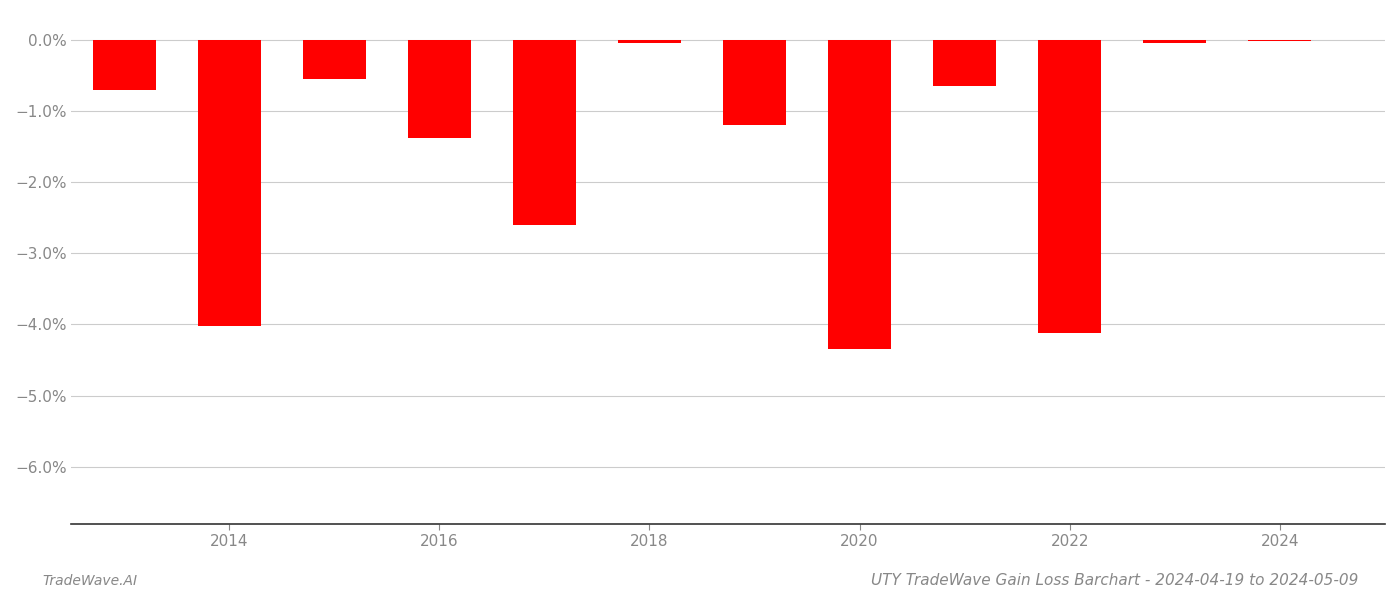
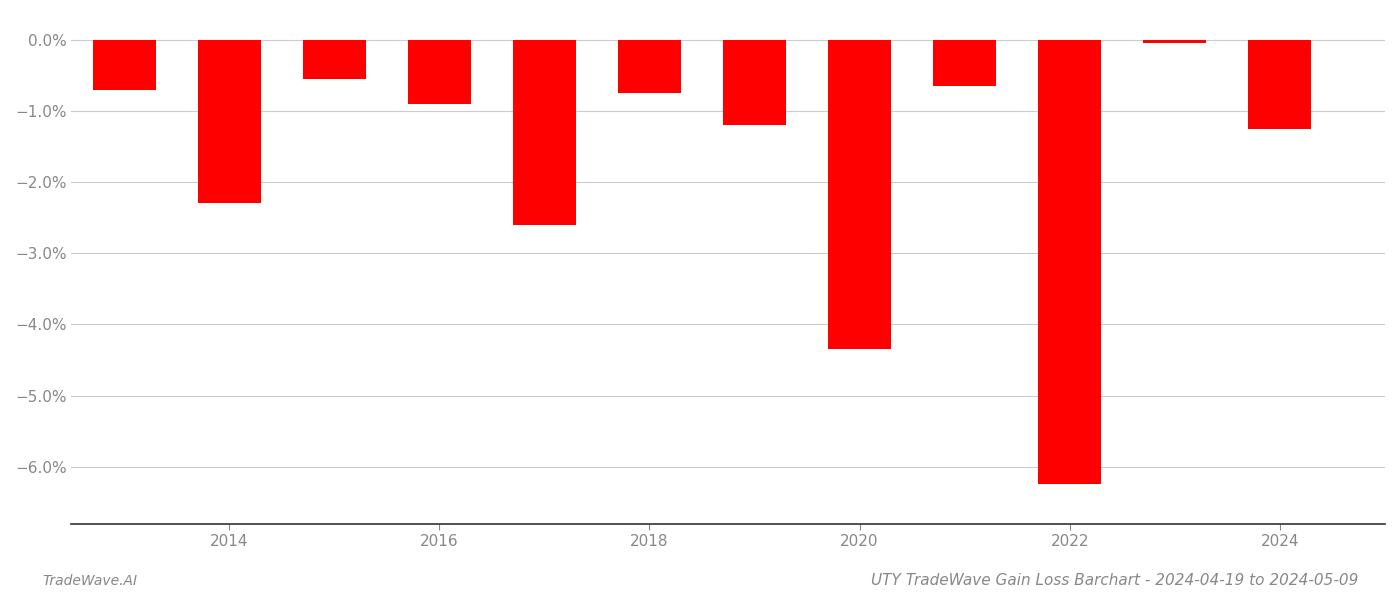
2014: -4.02% -> -2.30%
2016: -1.38% -> -0.90%
2018: -0.04% -> -0.75%
2022: -4.12% -> -6.25%
2024: -0.02% -> -1.25%
